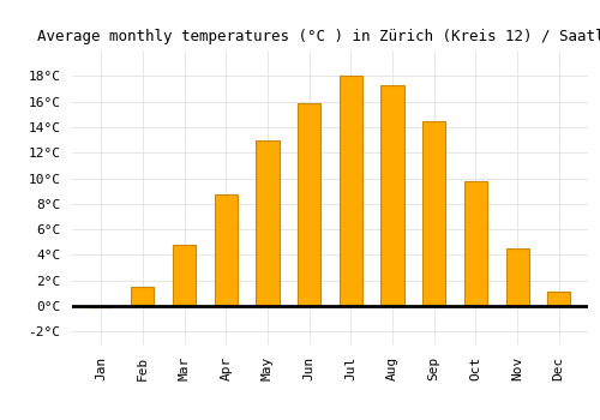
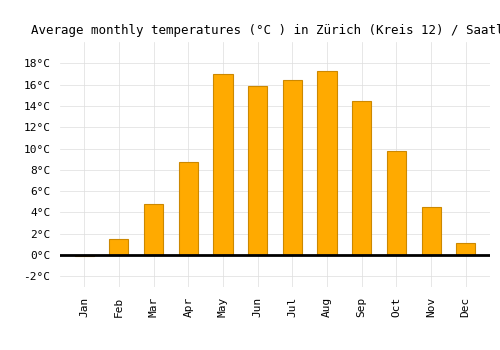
May: 13.0°C -> 17.0°C
Jul: 18.0°C -> 16.4°C
